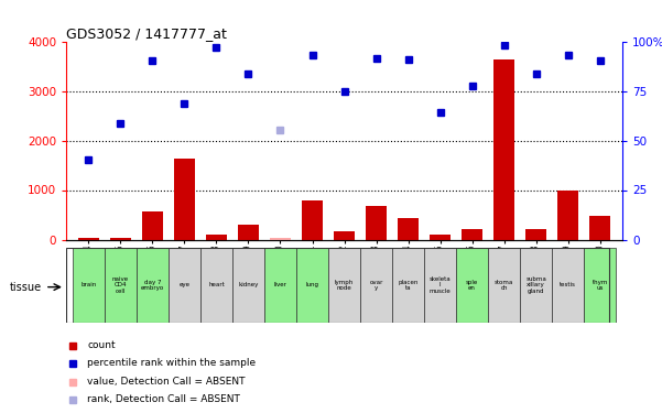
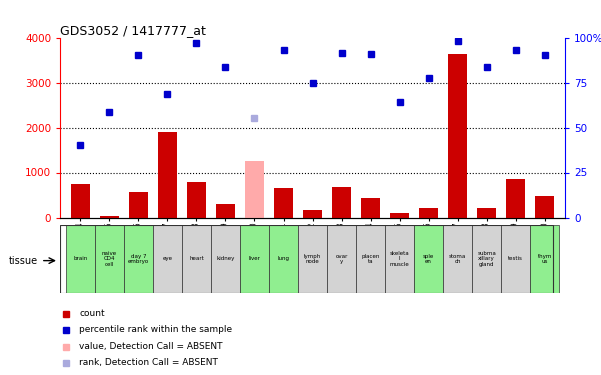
GSM35544: 40 -> 750
GSM35547: 1630 -> 1900
GSM35548: 100 -> 800
GSM35550: 30 -> 1250
GSM35551: 790 -> 650
GSM35559: 1000 -> 850
